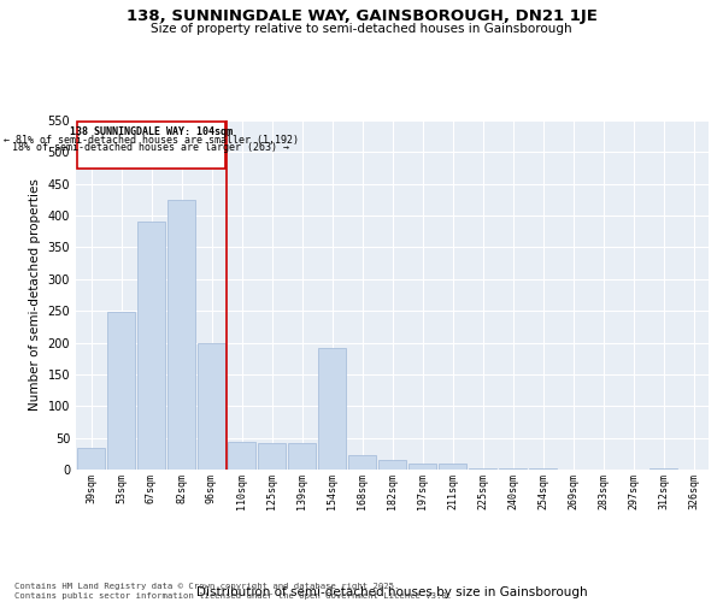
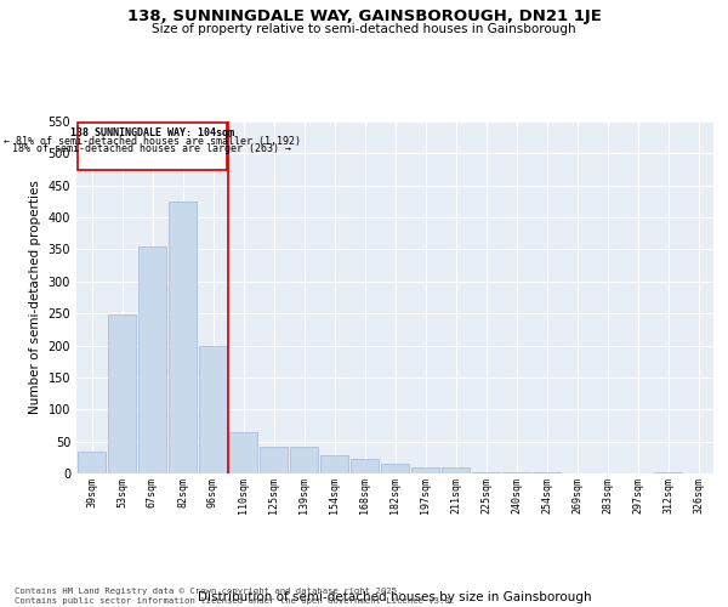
67sqm: 390 -> 355
110sqm: 44 -> 65
154sqm: 192 -> 28
